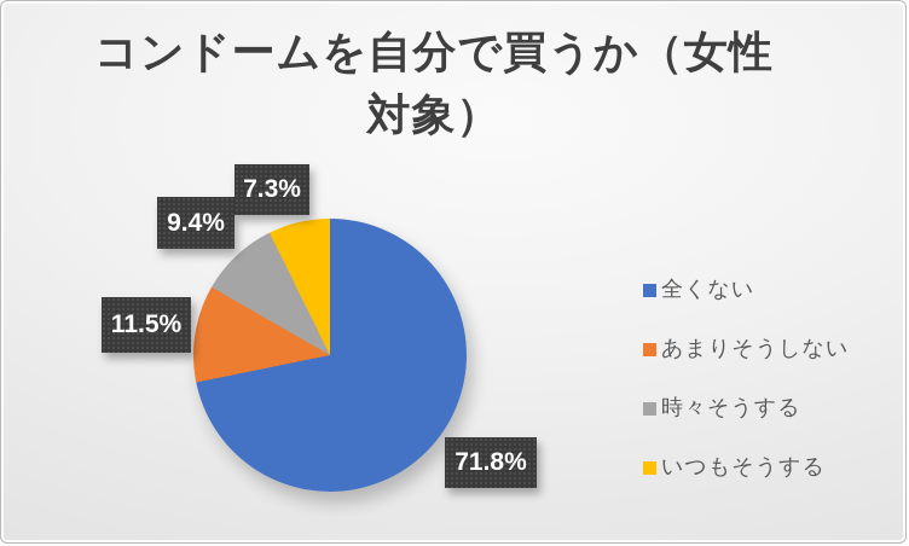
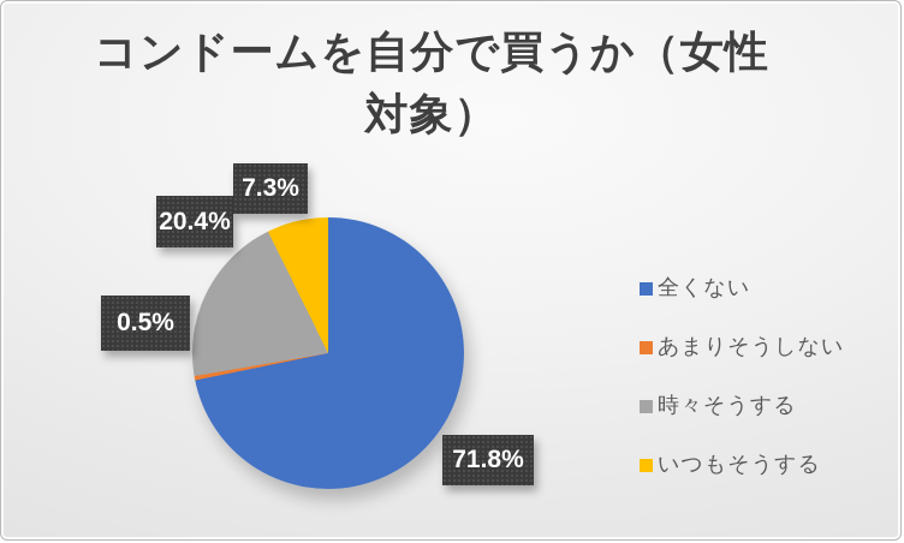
あまりそうしない: 11.5% -> 0.5%
時々そうする: 9.4% -> 20.4%
